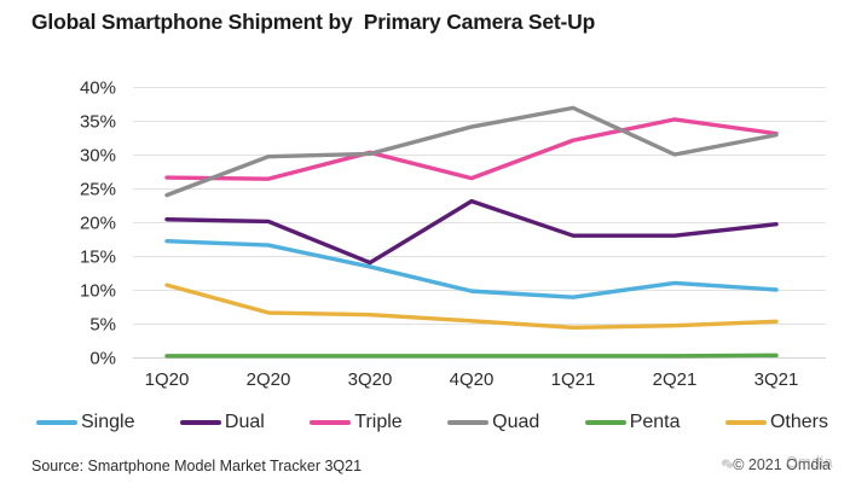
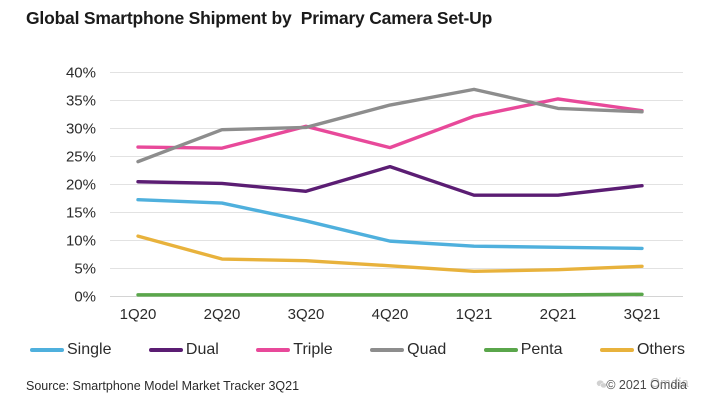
Dual/3Q20: 14% -> 19%
Single/2Q21: 11% -> 9%
Quad/2Q21: 30% -> 34%
Single/3Q21: 10% -> 8%
